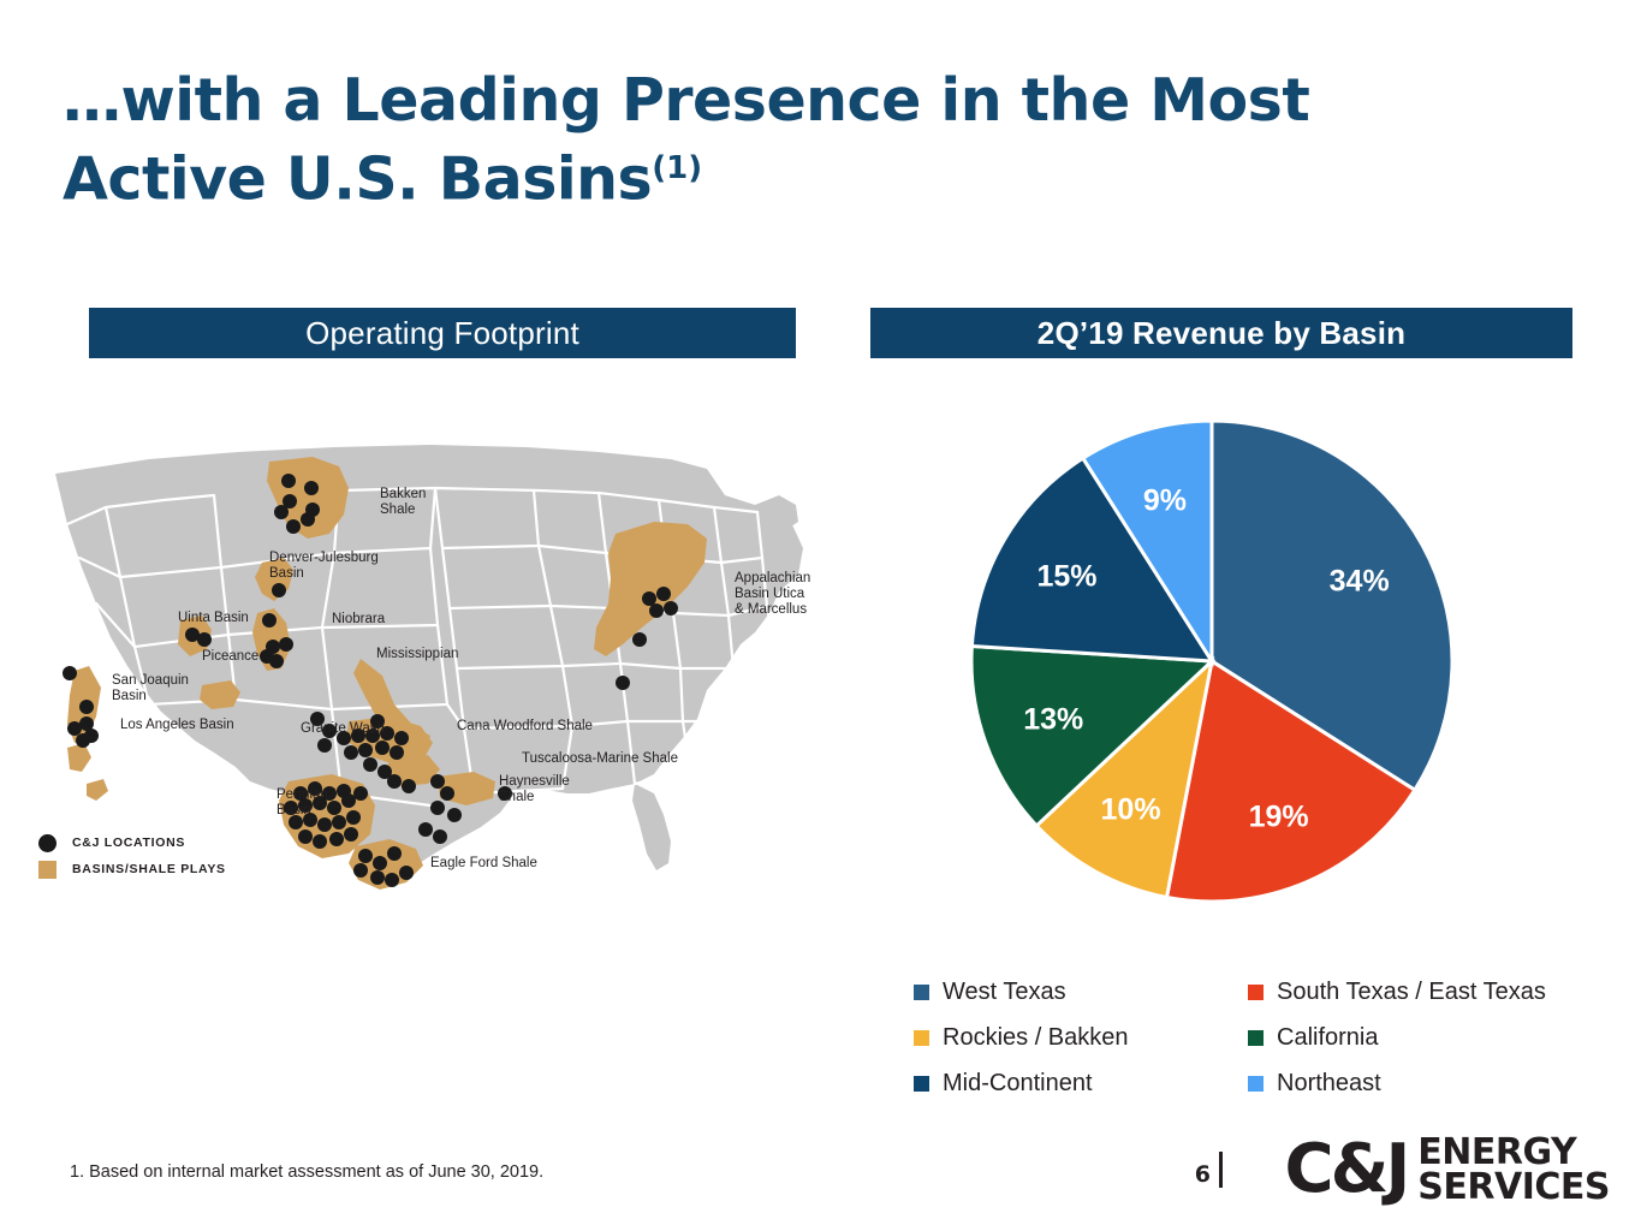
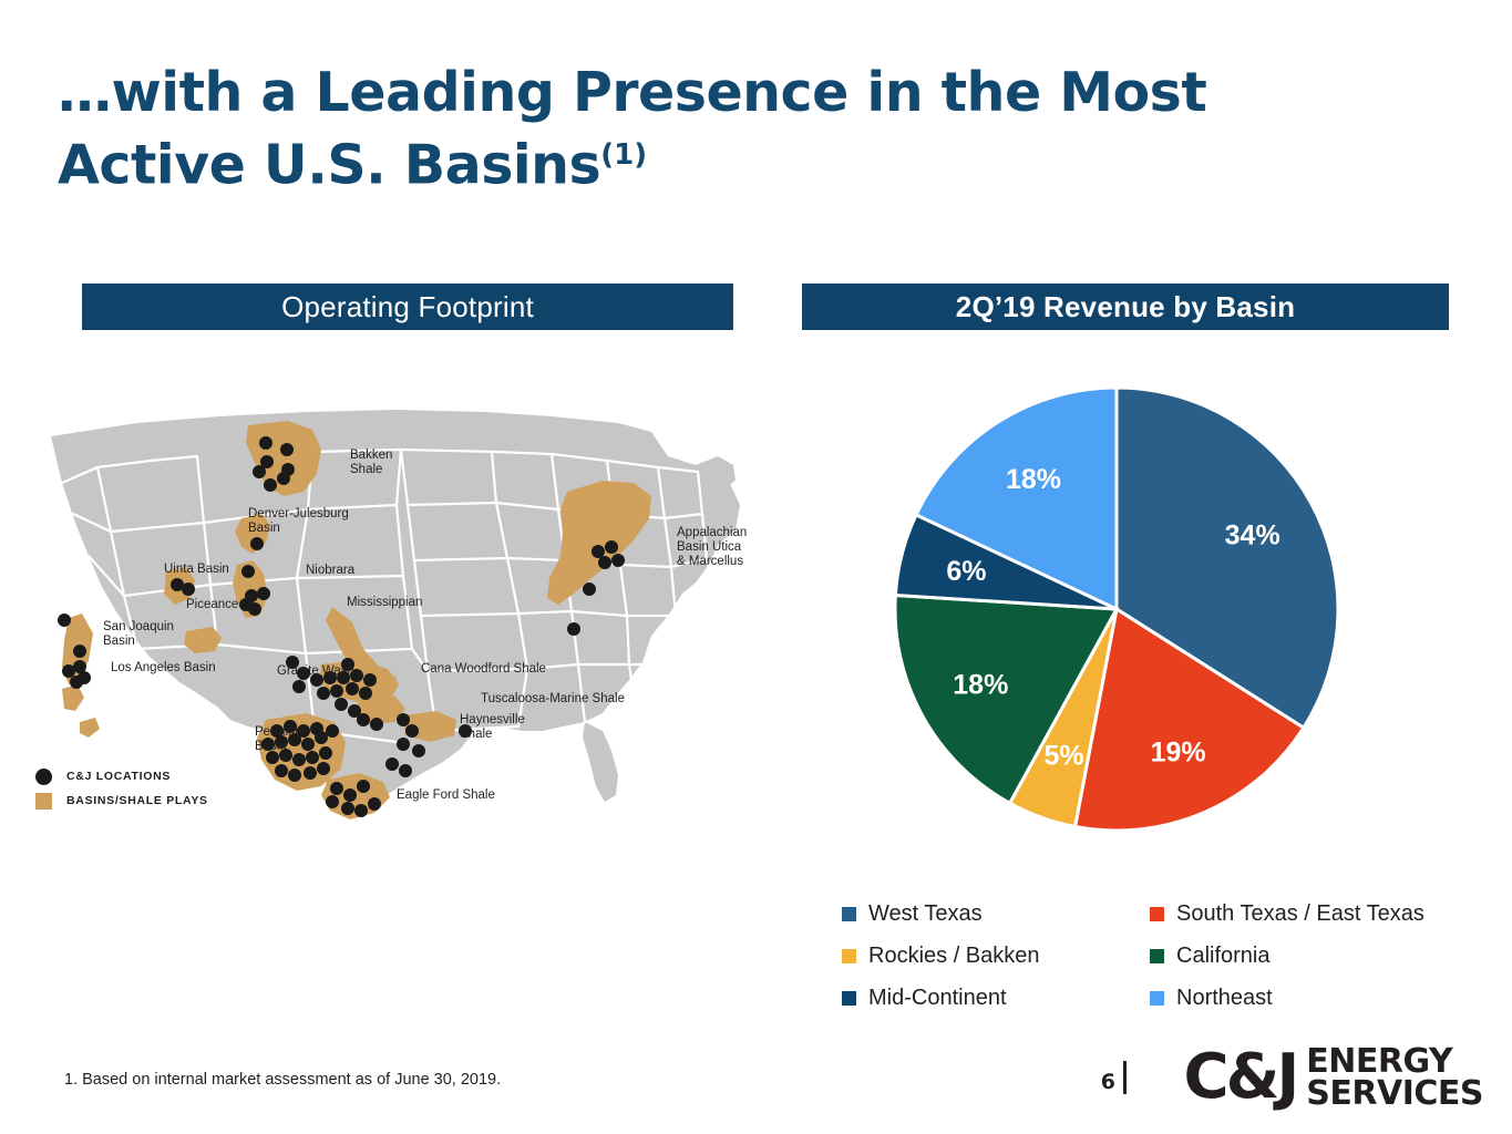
Rockies / Bakken: 10% -> 5%
California: 13% -> 18%
Mid-Continent: 15% -> 6%
Northeast: 9% -> 18%
